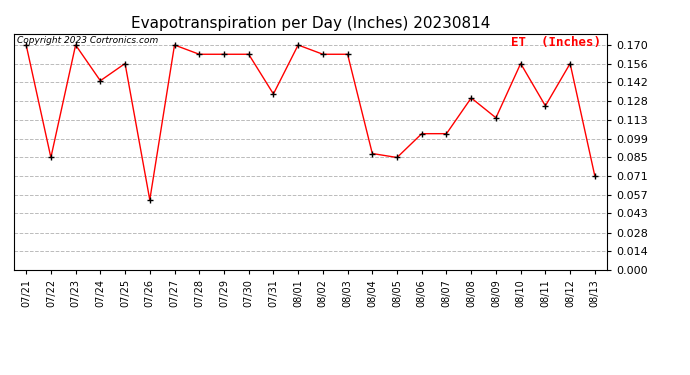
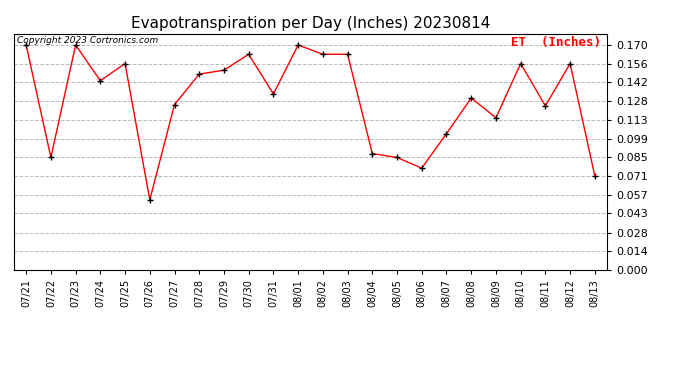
07/27: 0.170 -> 0.125
07/28: 0.163 -> 0.148
07/29: 0.163 -> 0.151
08/06: 0.103 -> 0.077
